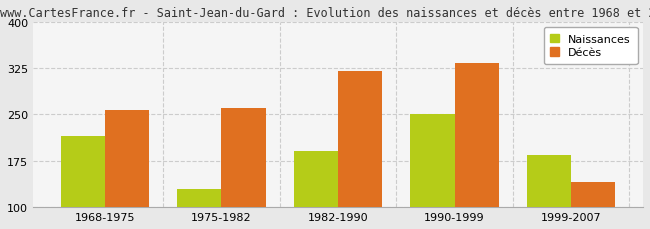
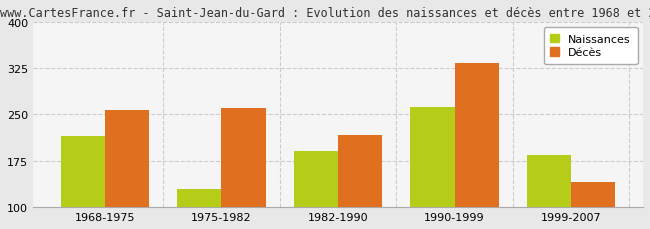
Décès/1982-1990: 320 -> 216
Naissances/1990-1999: 250 -> 262
